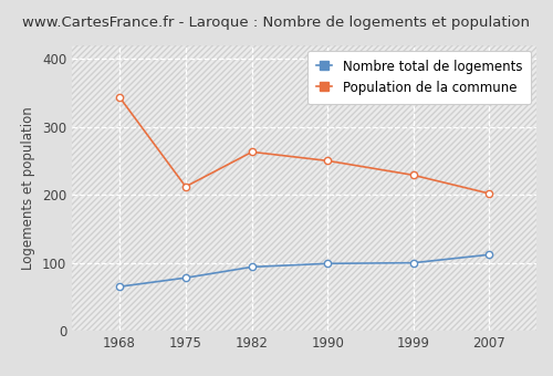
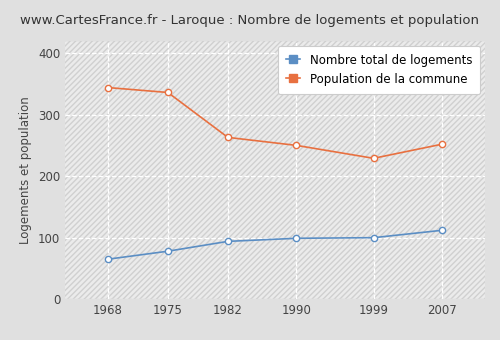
Population de la commune/1975: 212 -> 336
Population de la commune/2007: 202 -> 252
